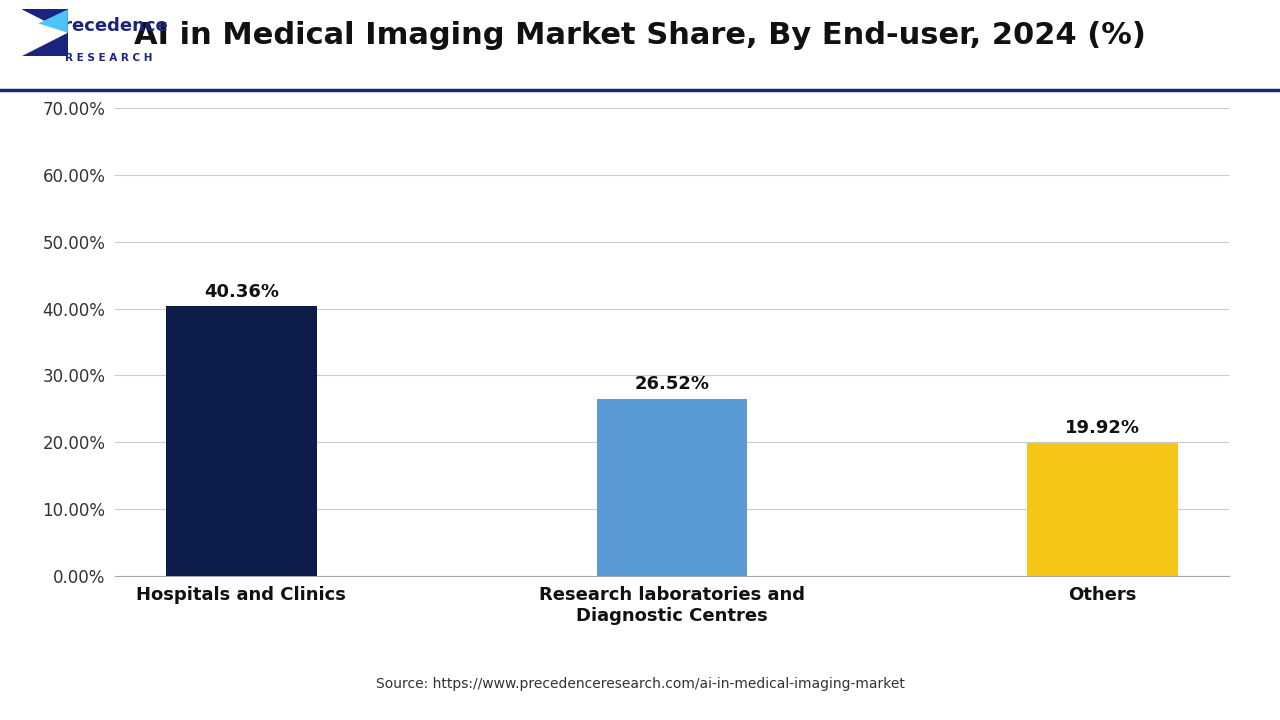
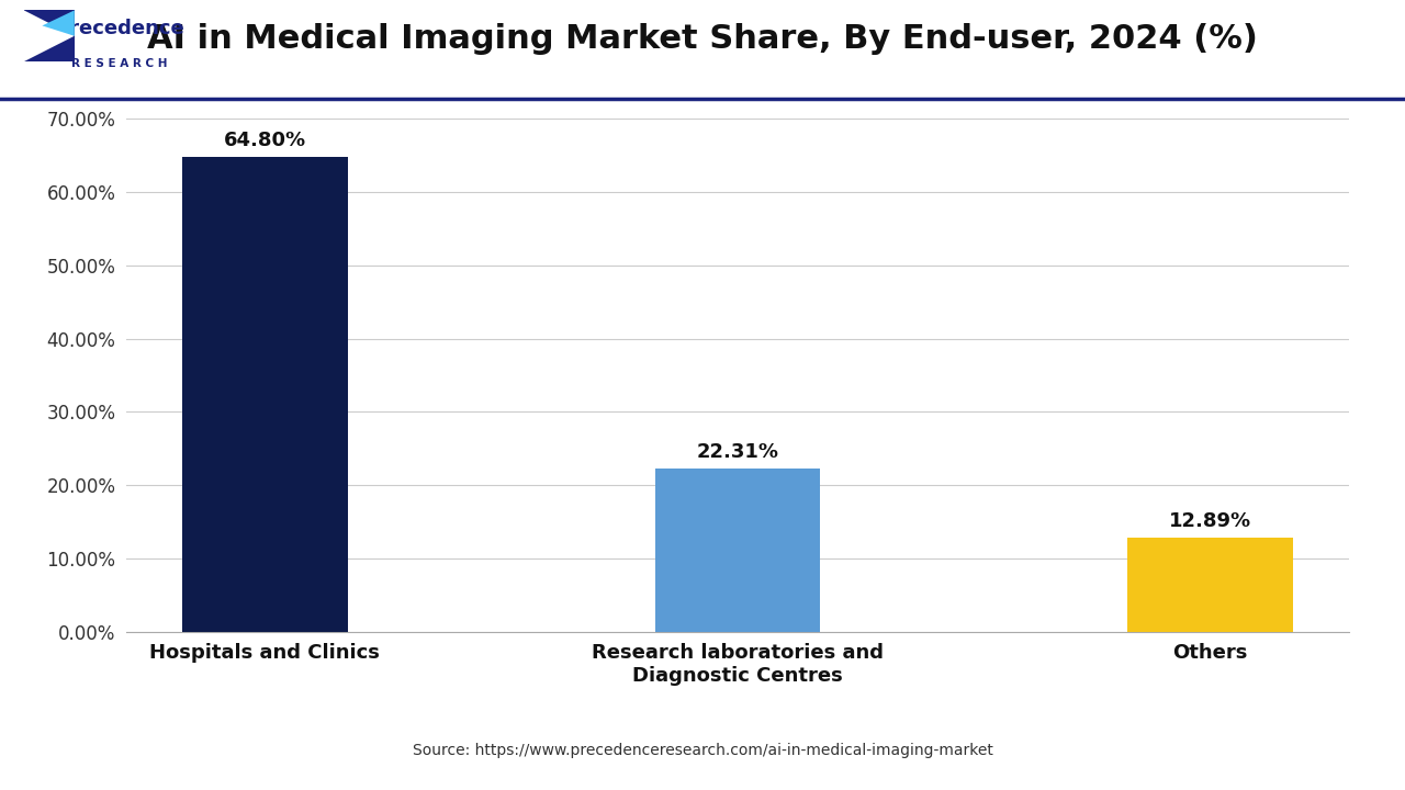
Hospitals and Clinics: 40.36% -> 64.80%
Research laboratories and Diagnostic Centres: 26.52% -> 22.31%
Others: 19.92% -> 12.89%
